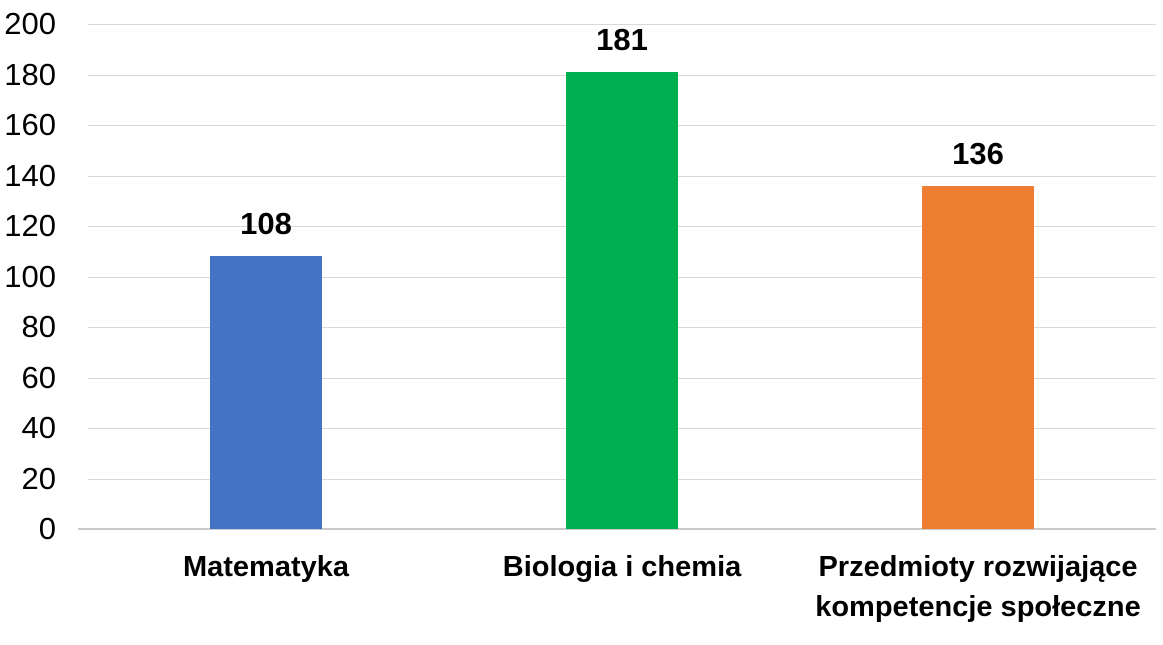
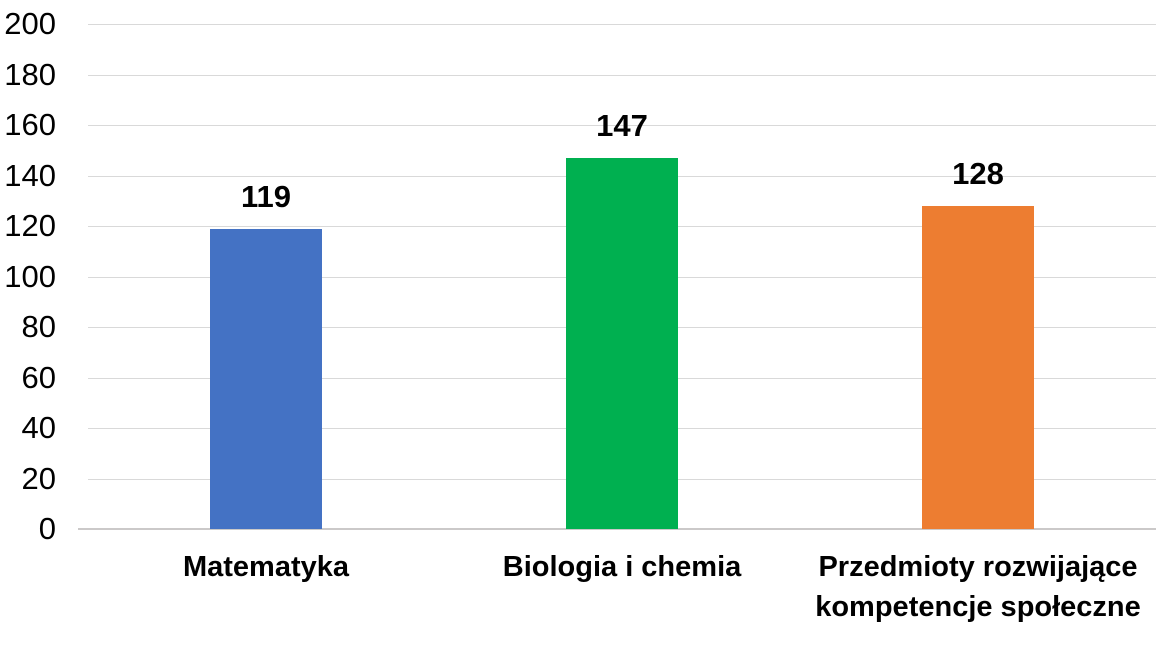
Matematyka: 108 -> 119
Biologia i chemia: 181 -> 147
Przedmioty rozwijające kompetencje społeczne: 136 -> 128
